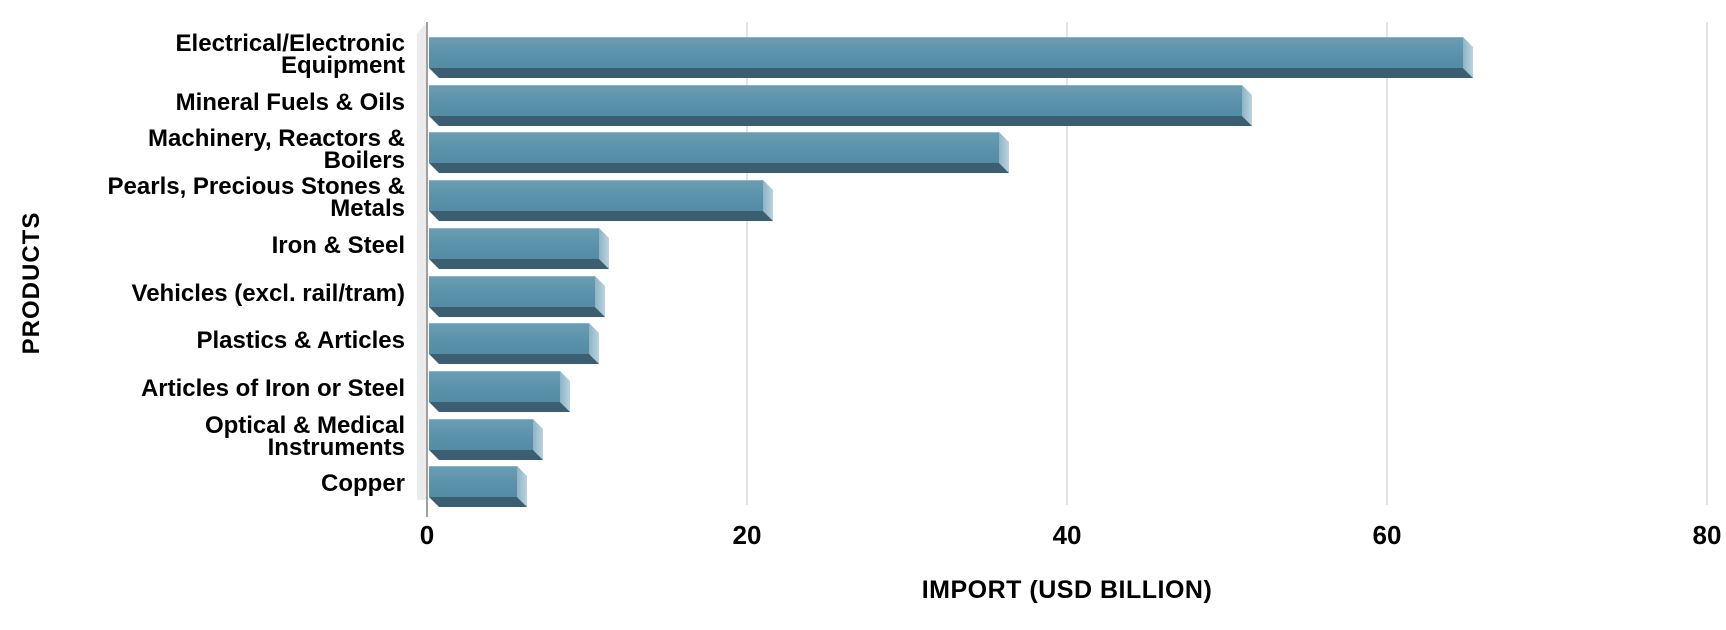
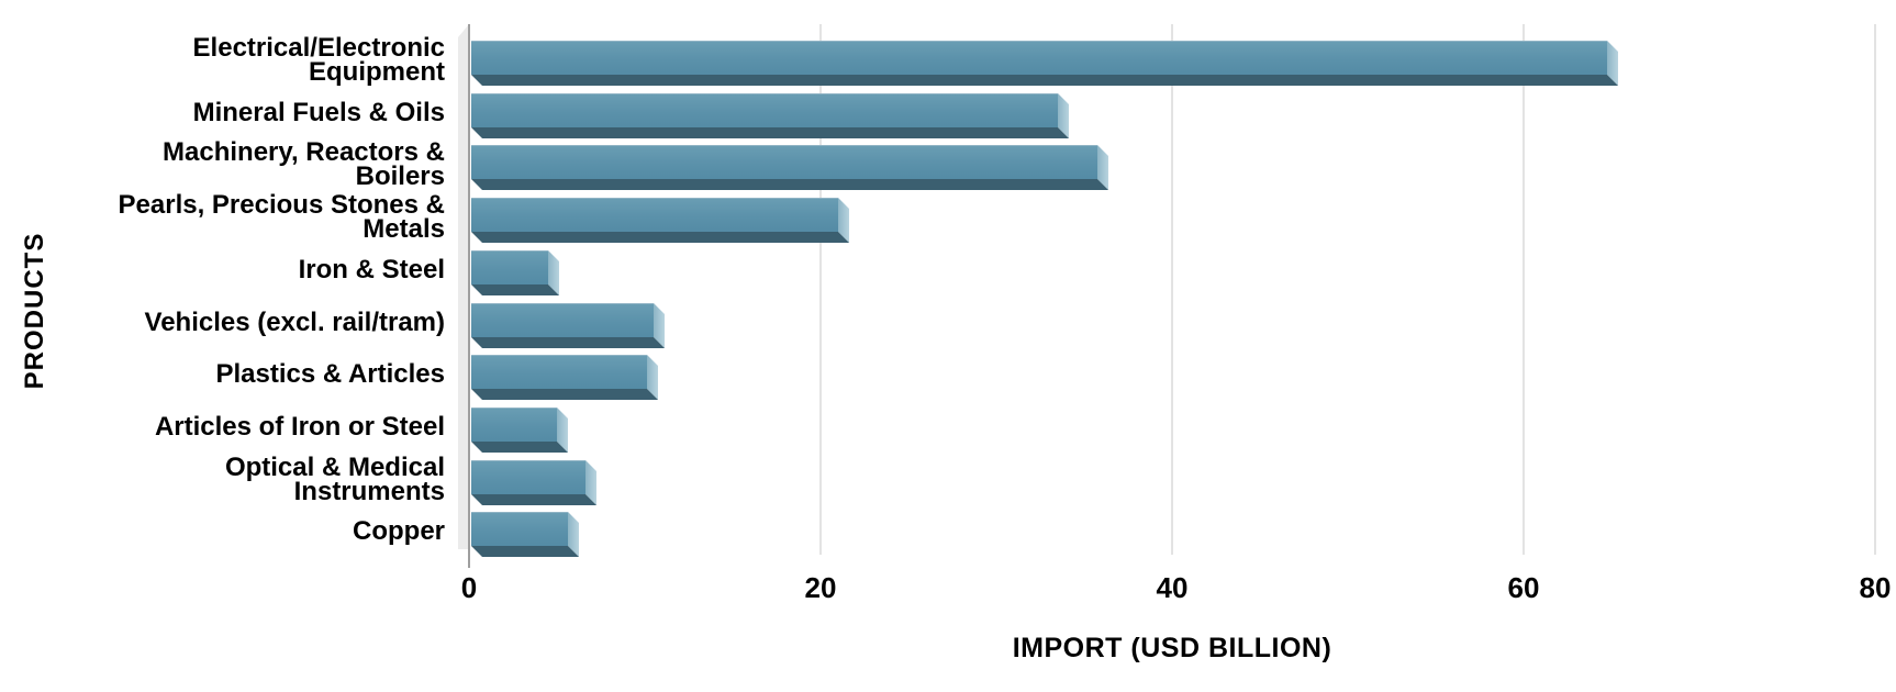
Mineral Fuels & Oils: 50.8 -> 33.4
Iron & Steel: 10.6 -> 4.4
Articles of Iron or Steel: 8.2 -> 4.9
